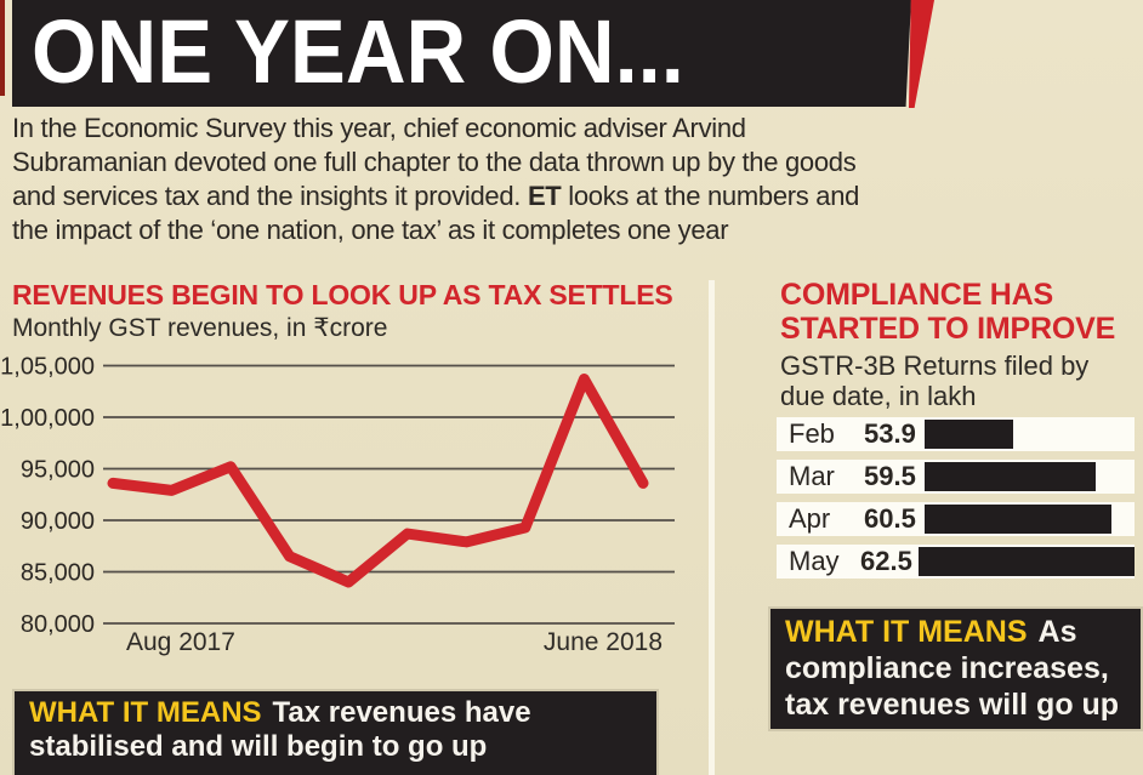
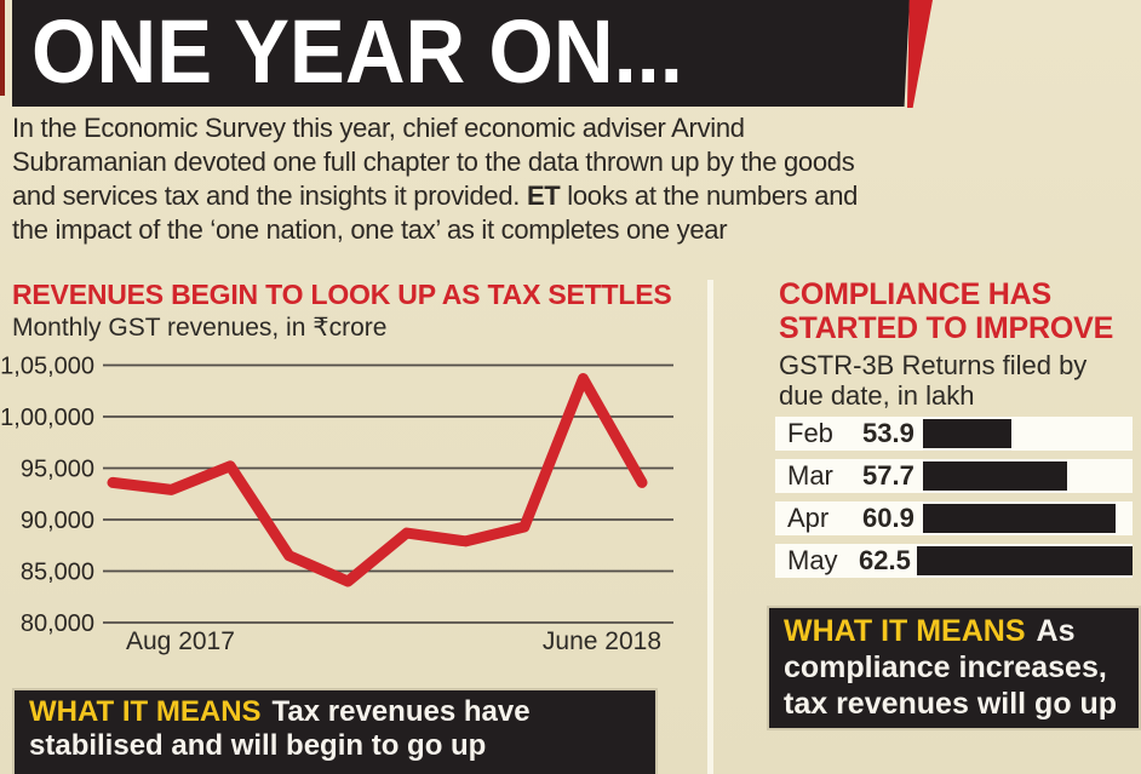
COMPLIANCE HAS STARTED TO IMPROVE/Mar: 59.5 -> 57.7
COMPLIANCE HAS STARTED TO IMPROVE/Apr: 60.5 -> 60.9
